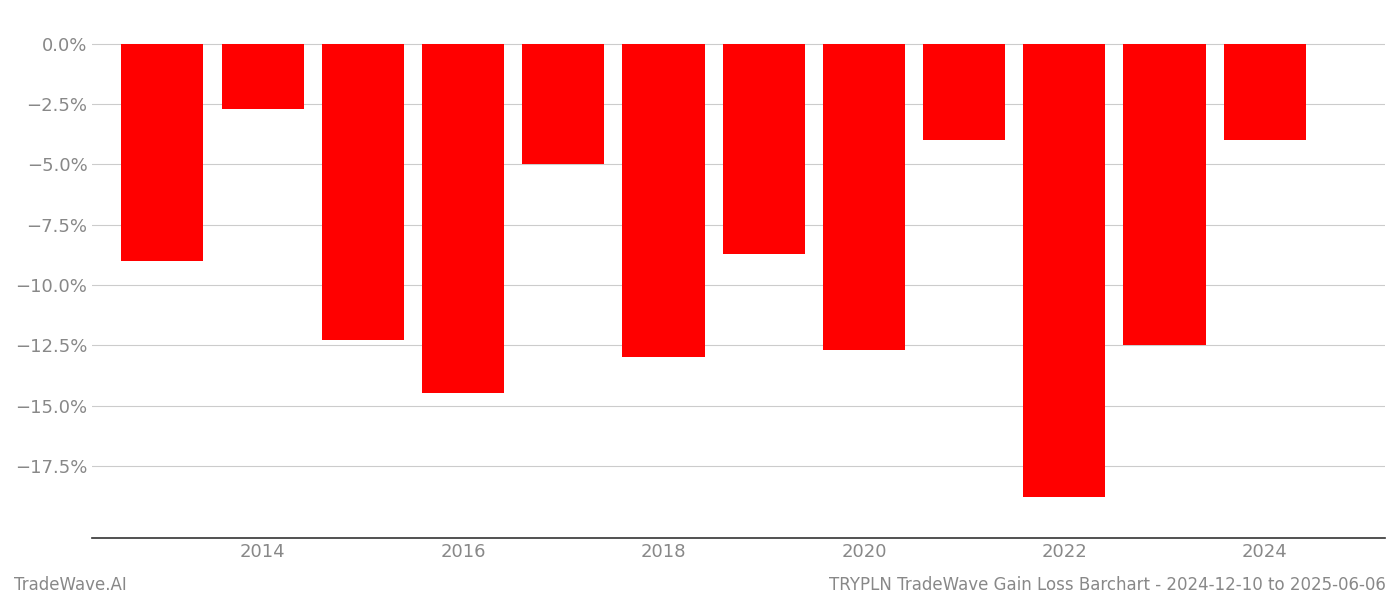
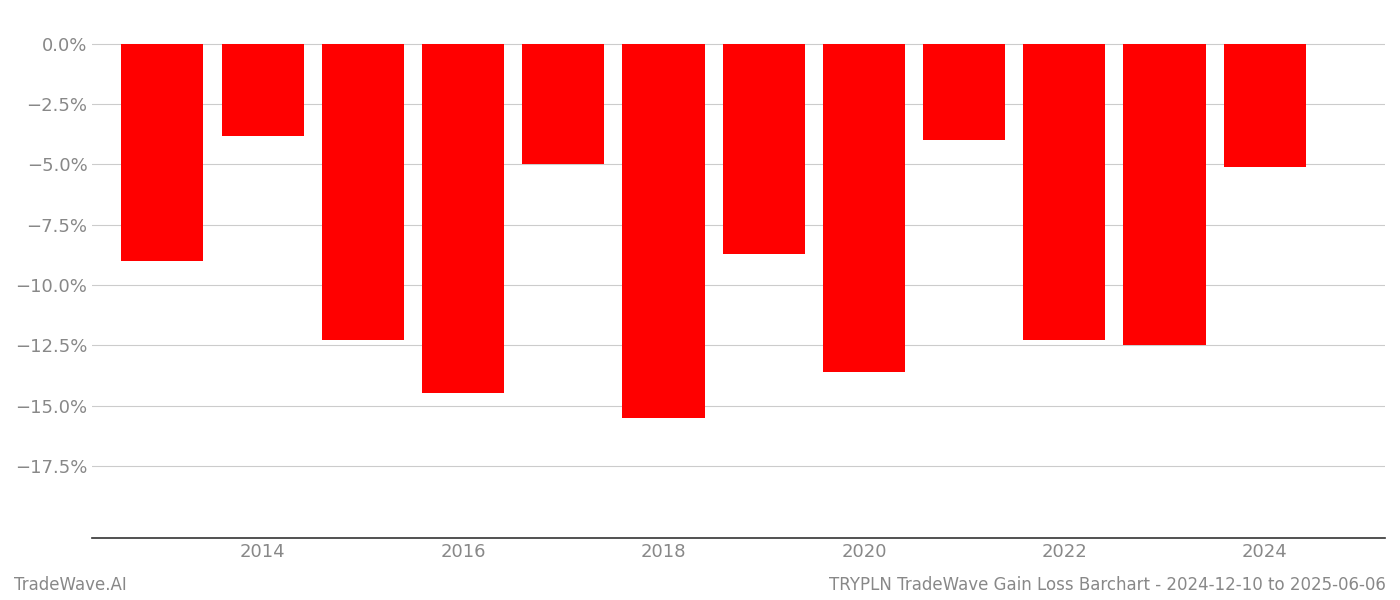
2014: -2.7% -> -3.8%
2018: -13.0% -> -15.5%
2020: -12.7% -> -13.6%
2022: -18.8% -> -12.3%
2024: -4.0% -> -5.1%
